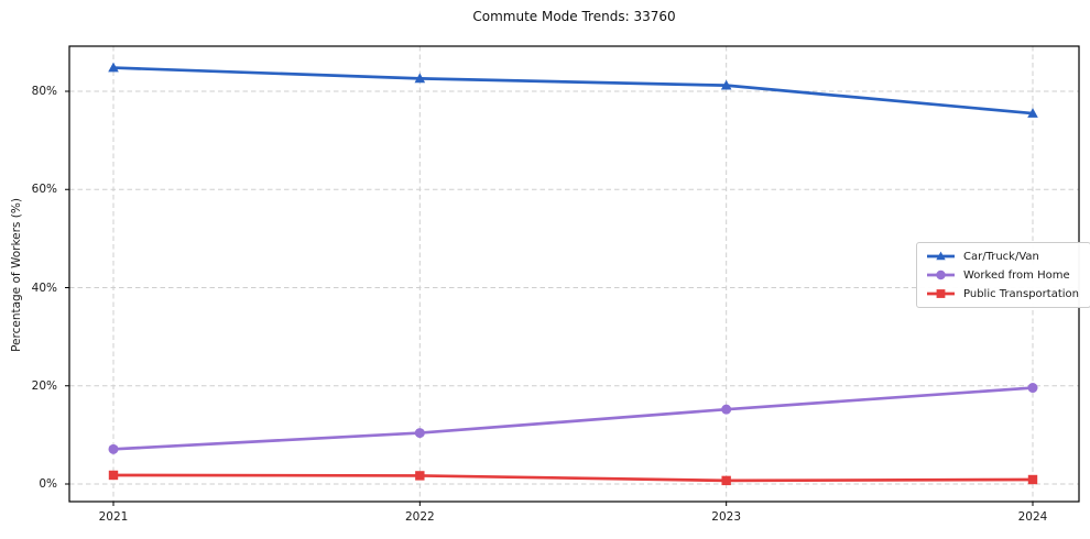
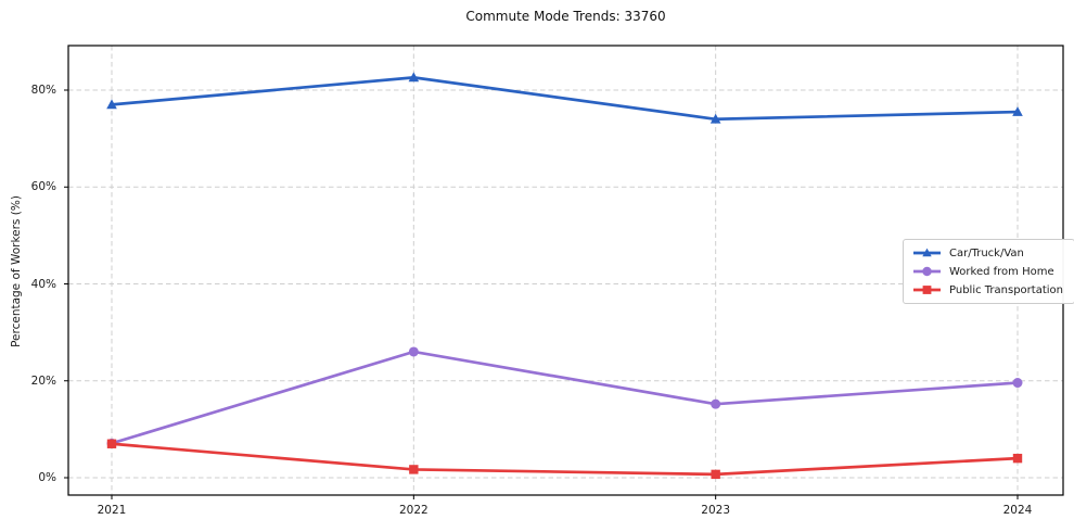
Car/Truck/Van/2021: 85% -> 77%
Public Transportation/2021: 2% -> 7%
Worked from Home/2022: 10% -> 26%
Car/Truck/Van/2023: 81% -> 74%
Public Transportation/2024: 1% -> 4%
